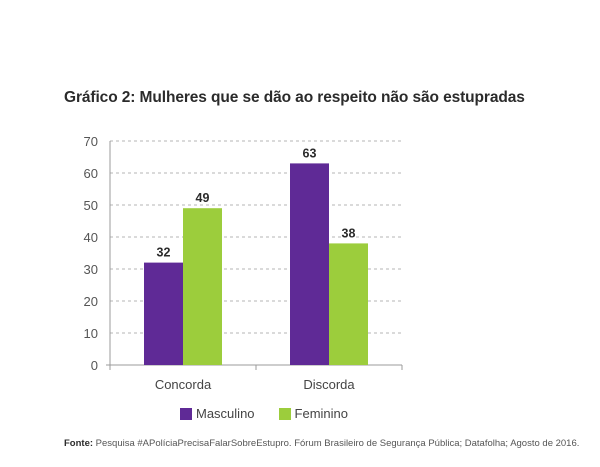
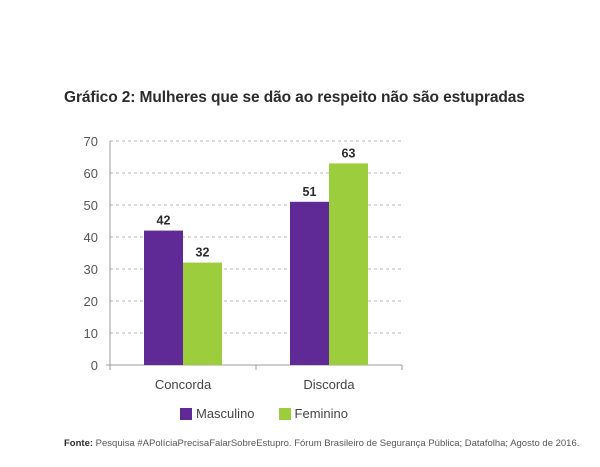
Masculino/Concorda: 32 -> 42
Feminino/Concorda: 49 -> 32
Masculino/Discorda: 63 -> 51
Feminino/Discorda: 38 -> 63
